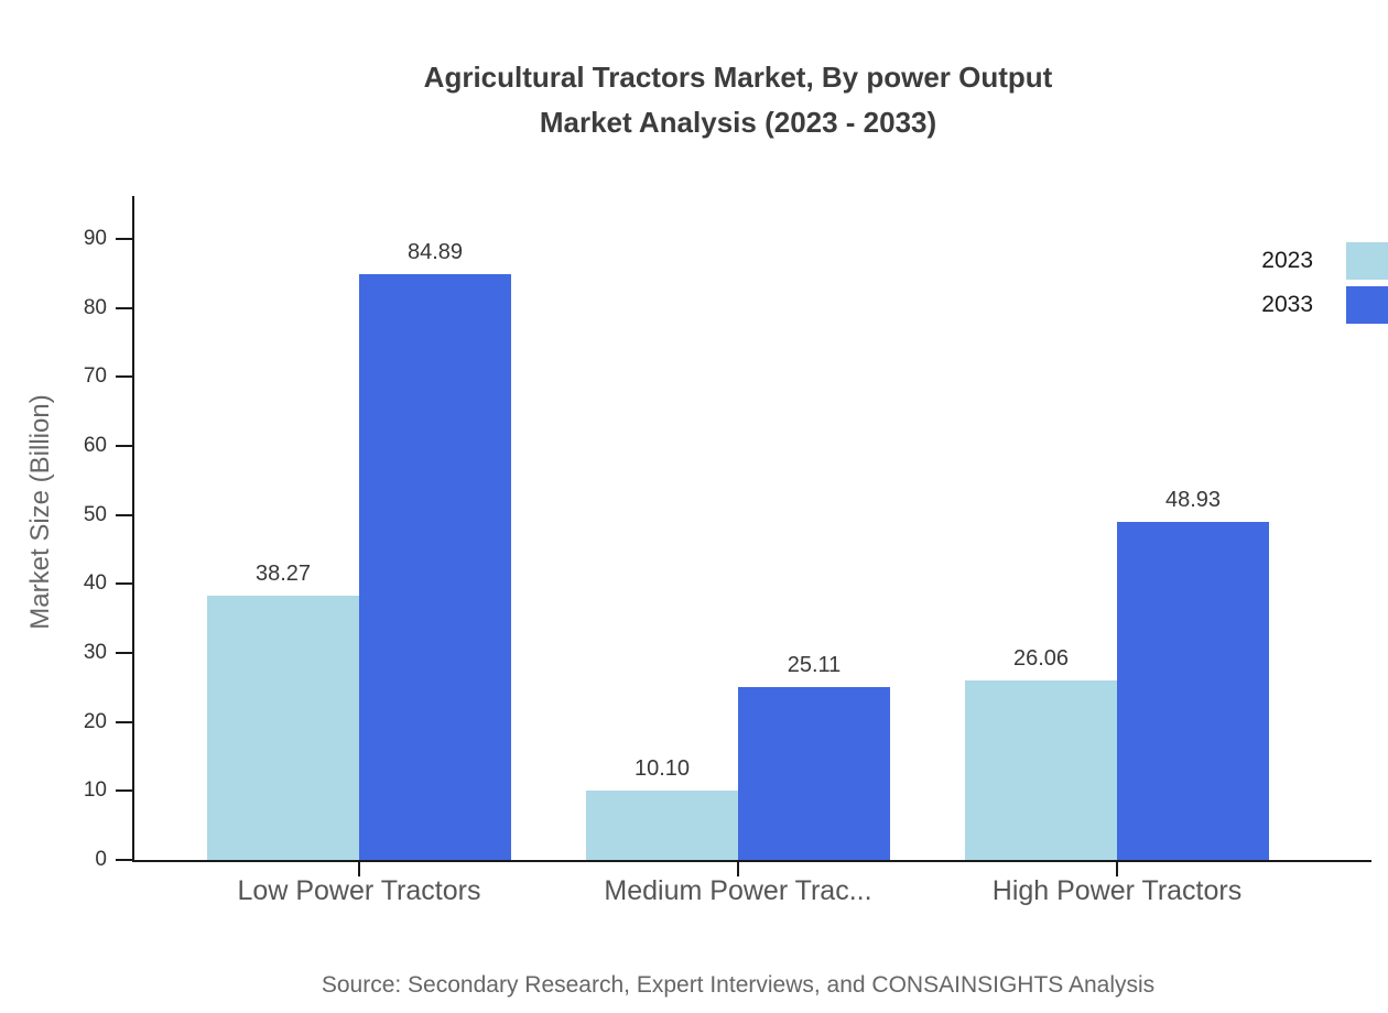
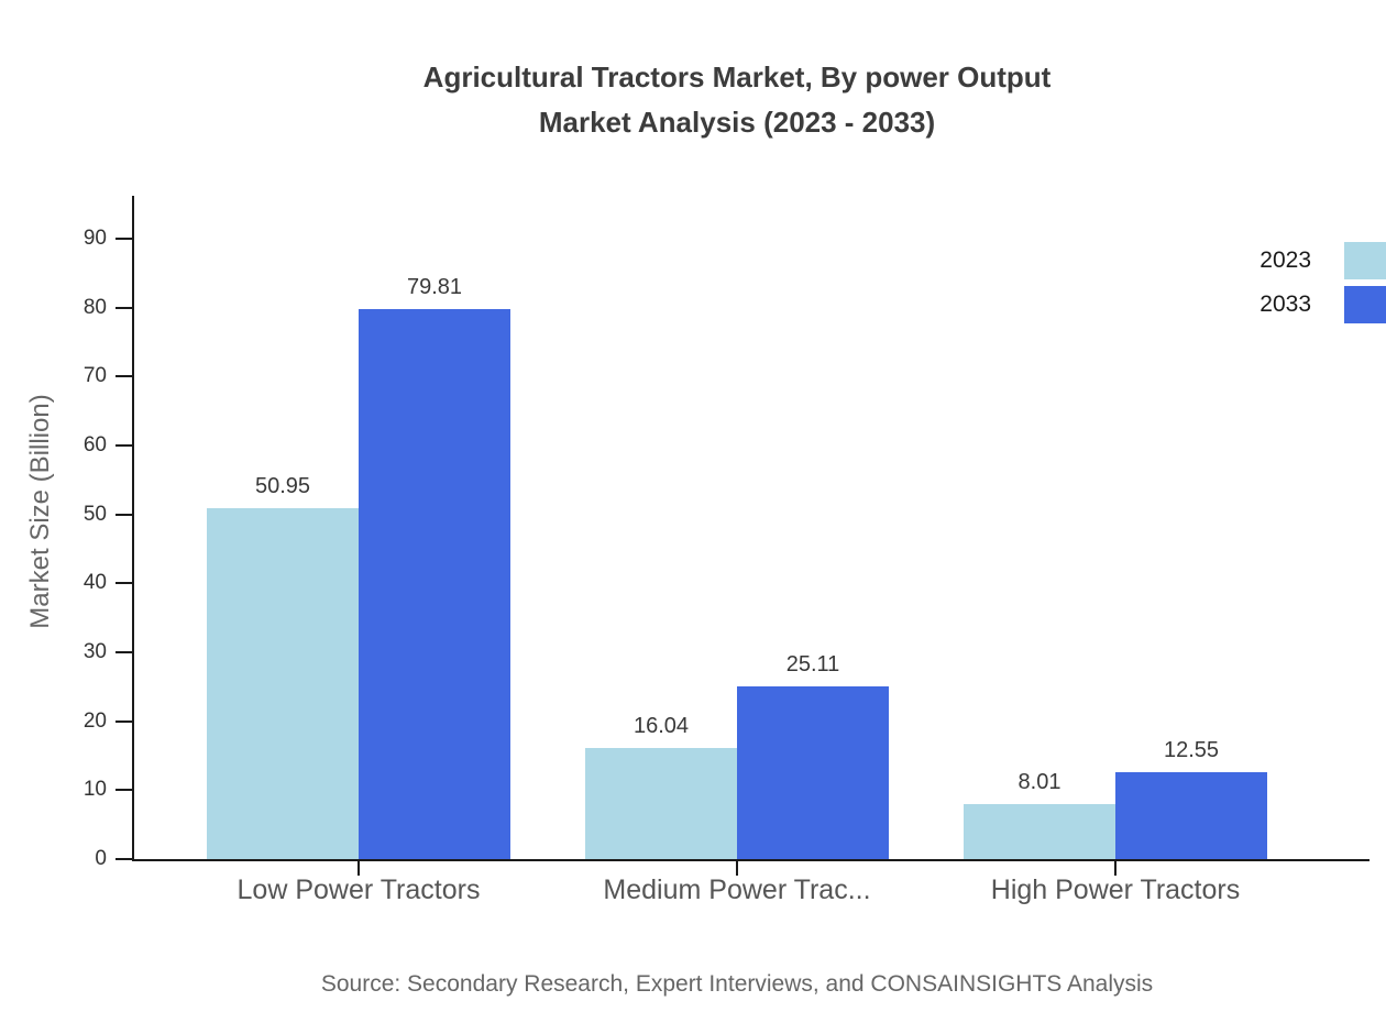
2023/Low Power Tractors: 38.27 -> 50.95
2033/Low Power Tractors: 84.89 -> 79.81
2023/Medium Power Trac...: 10.10 -> 16.04
2023/High Power Tractors: 26.06 -> 8.01
2033/High Power Tractors: 48.93 -> 12.55
